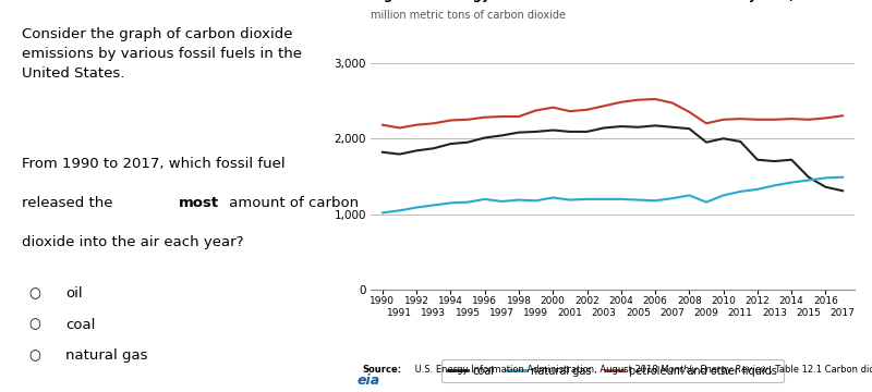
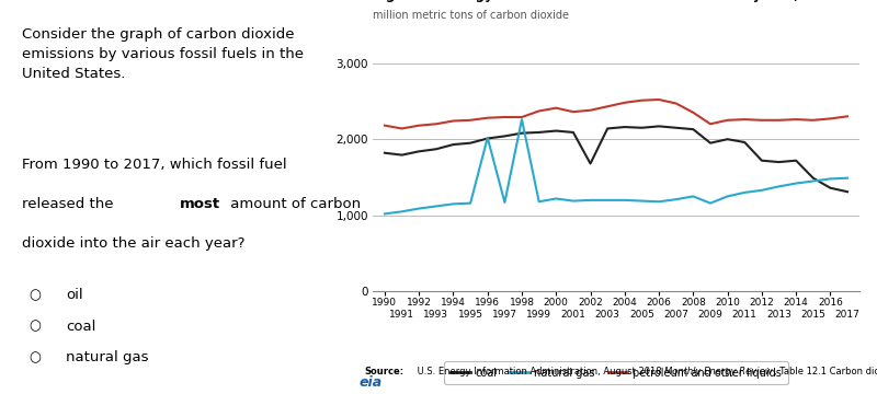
natural gas/1996: 1,200 -> 2,020
natural gas/1998: 1,190 -> 2,260
coal/2002: 2,090 -> 1,680
